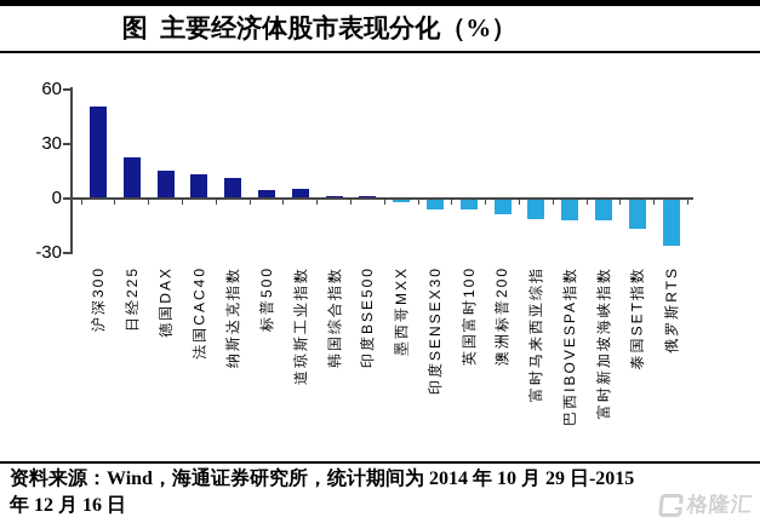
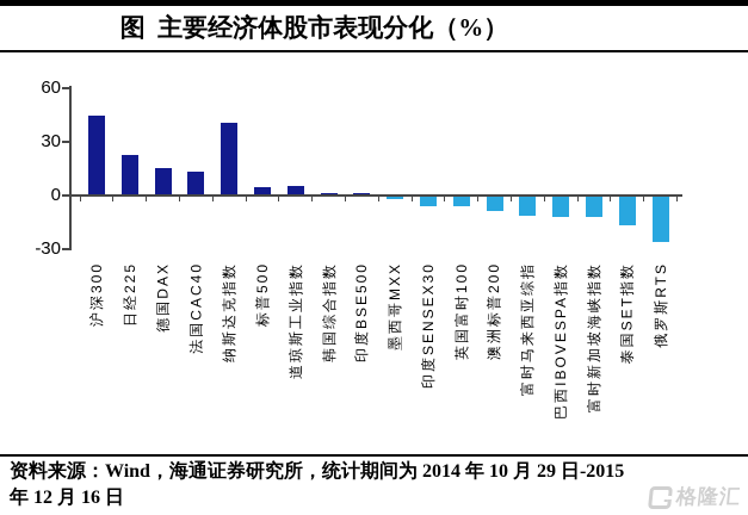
沪深300: 50 -> 44
纳斯达克指数: 11 -> 40
